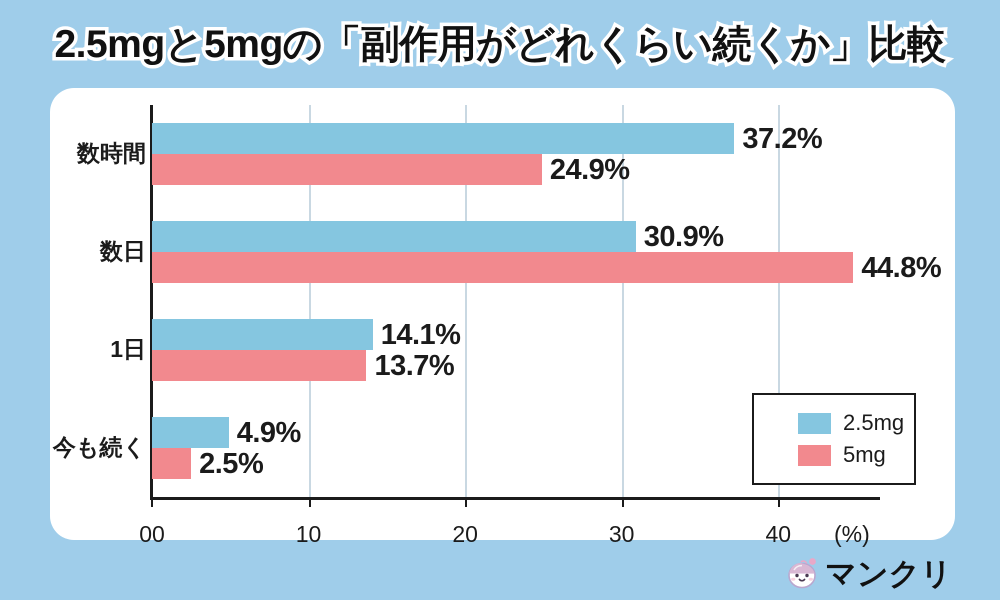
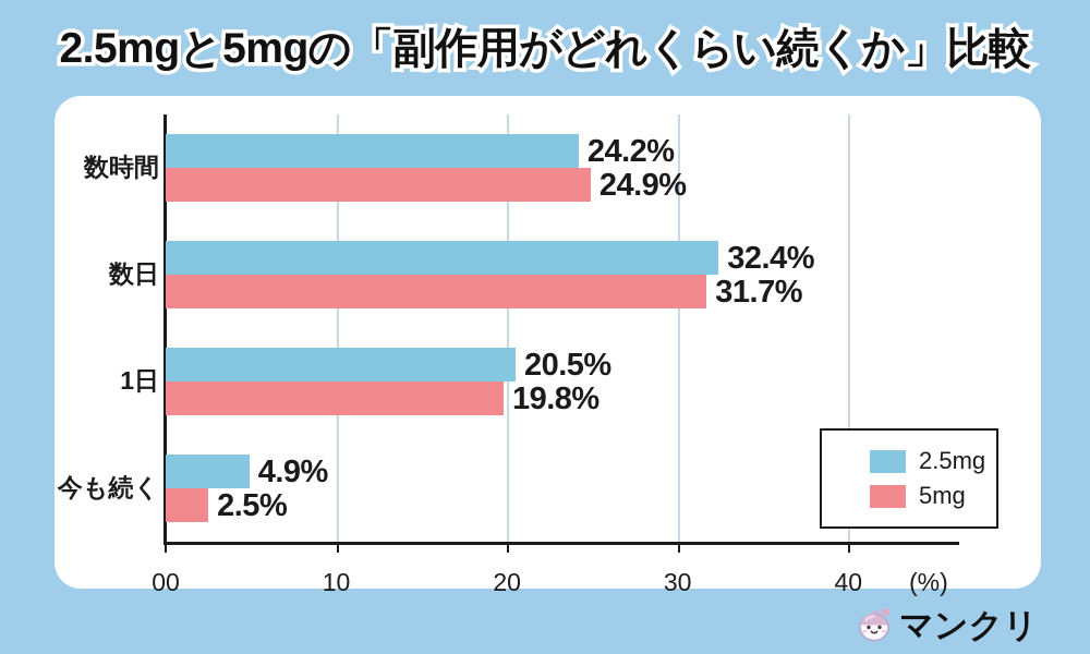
2.5mg/数時間: 37.2% -> 24.2%
2.5mg/数日: 30.9% -> 32.4%
5mg/数日: 44.8% -> 31.7%
2.5mg/1日: 14.1% -> 20.5%
5mg/1日: 13.7% -> 19.8%
